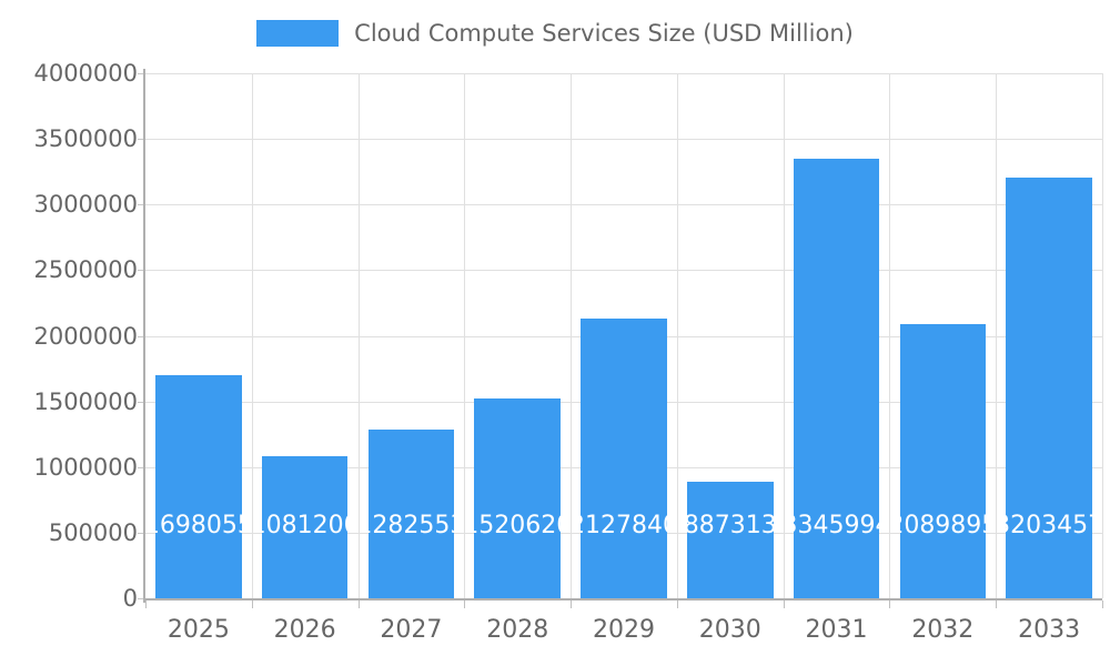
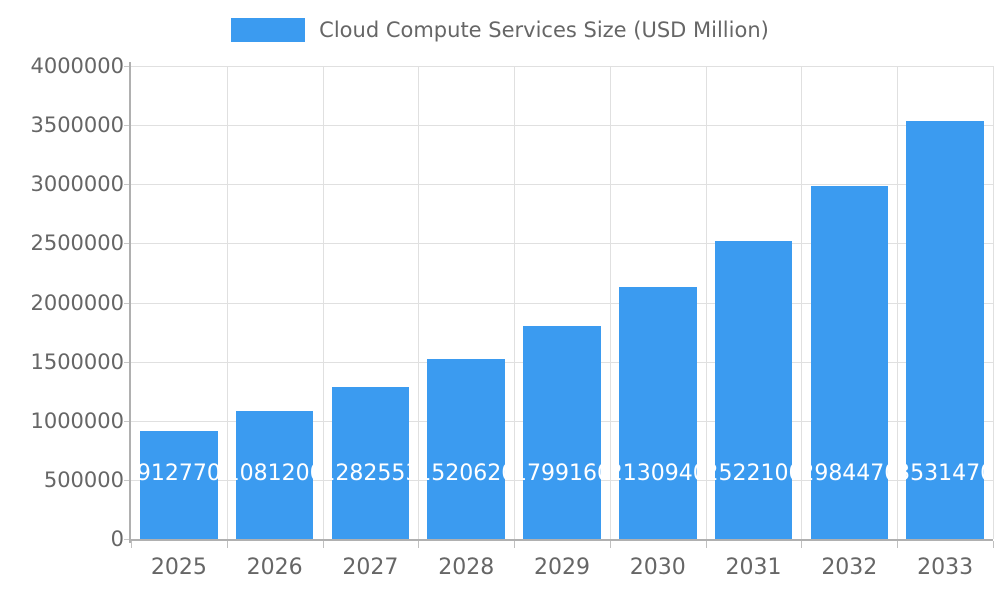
2025: 1698055 -> 912770
2029: 2127840 -> 1799160
2030: 887313 -> 2130940
2031: 3345994 -> 2522100
2032: 2089895 -> 2984470
2033: 3203457 -> 3531470
